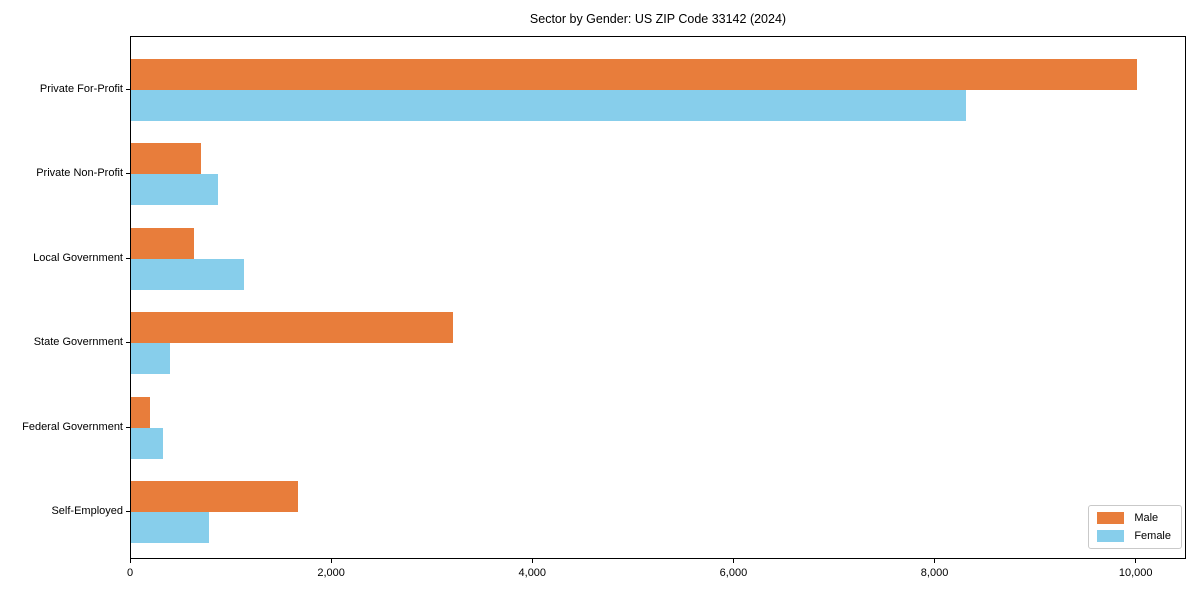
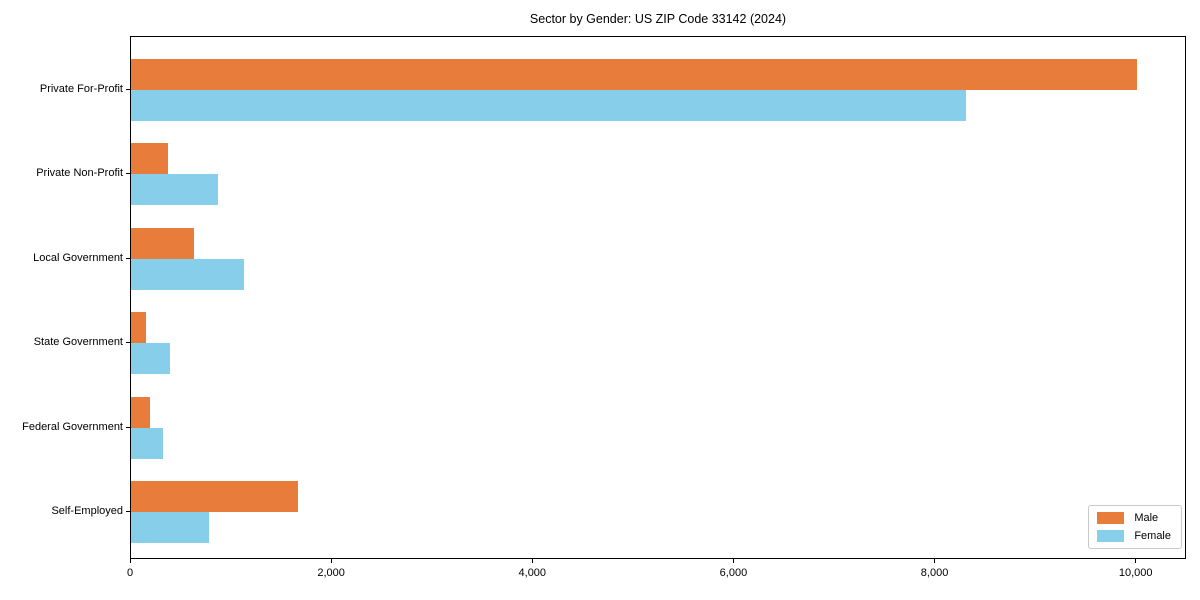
Male/Private Non-Profit: 700 -> 400
Male/State Government: 3200 -> 200
